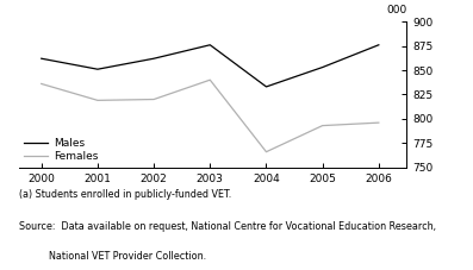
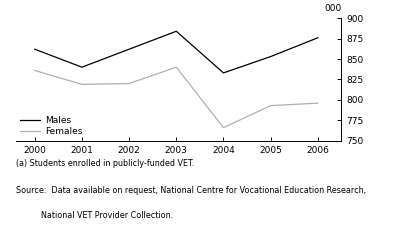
Males/2001: 851 -> 840
Males/2003: 876 -> 884
